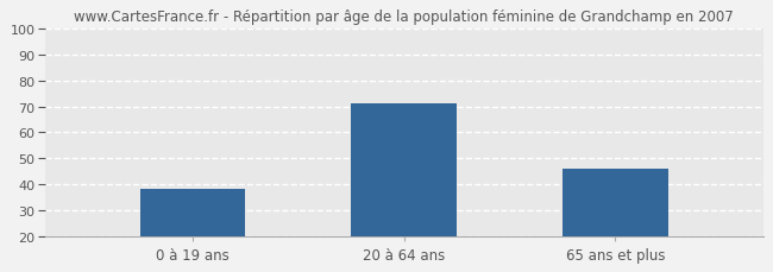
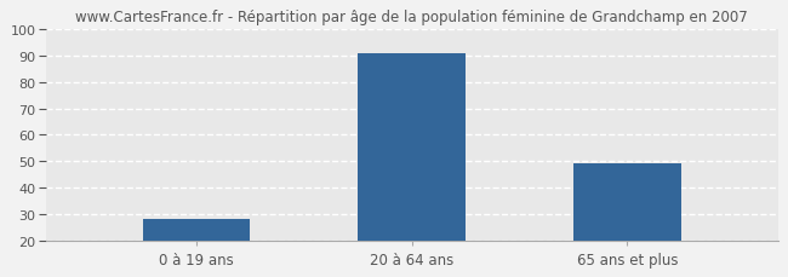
0 à 19 ans: 38 -> 28
20 à 64 ans: 71 -> 91
65 ans et plus: 46 -> 49
